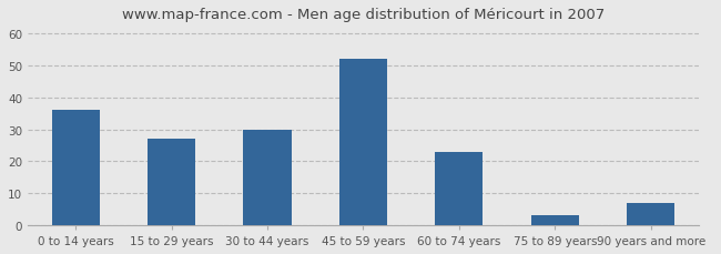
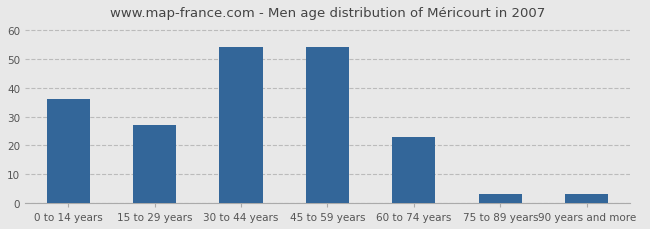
30 to 44 years: 30 -> 54
45 to 59 years: 52 -> 54
90 years and more: 7 -> 3
